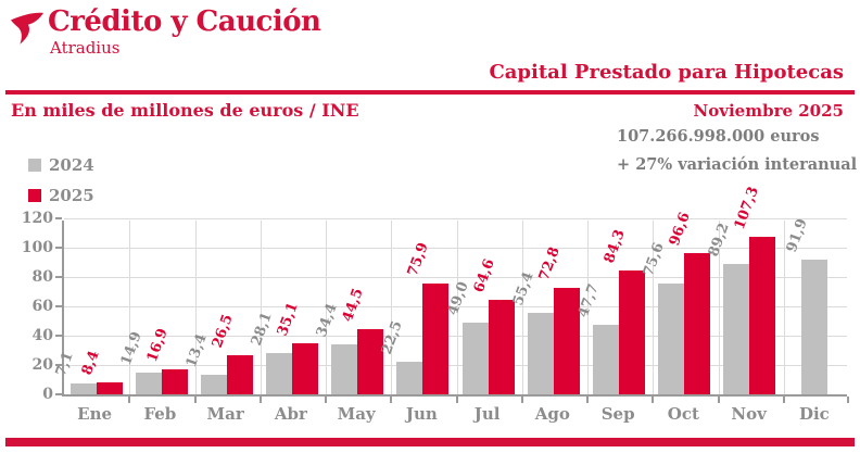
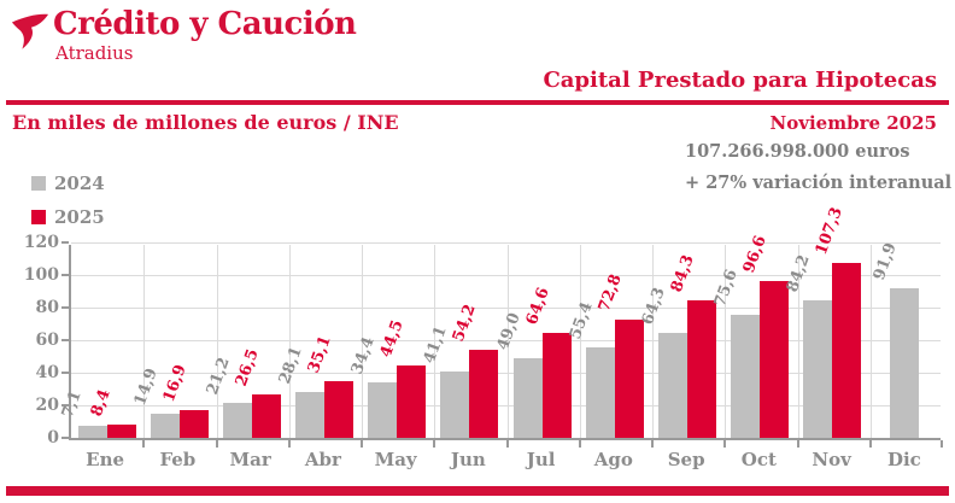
2024/Mar: 13,4 -> 21,2
2024/Jun: 22,5 -> 41,1
2025/Jun: 75,9 -> 54,2
2024/Sep: 47,7 -> 64,3
2024/Nov: 89,2 -> 84,2
